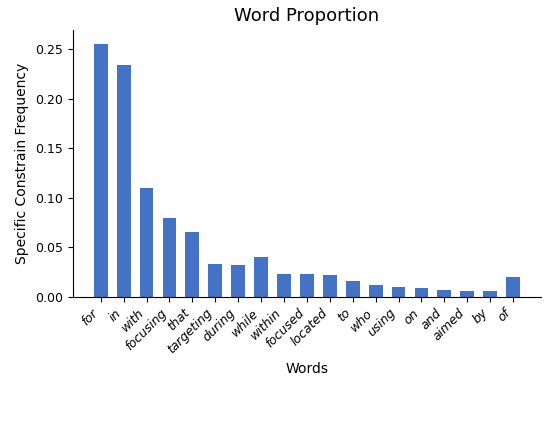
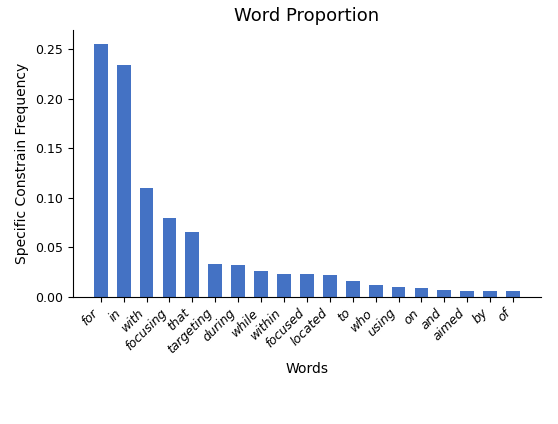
while: 0.040 -> 0.026
of: 0.020 -> 0.006
